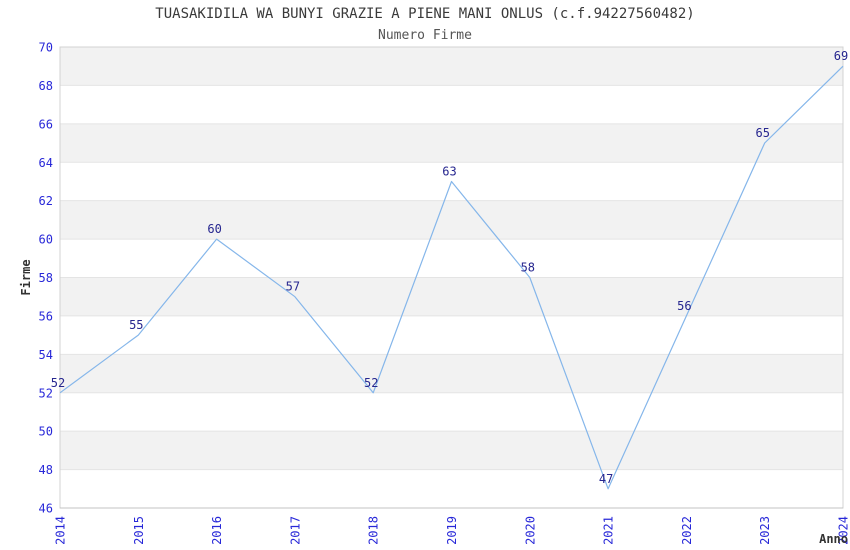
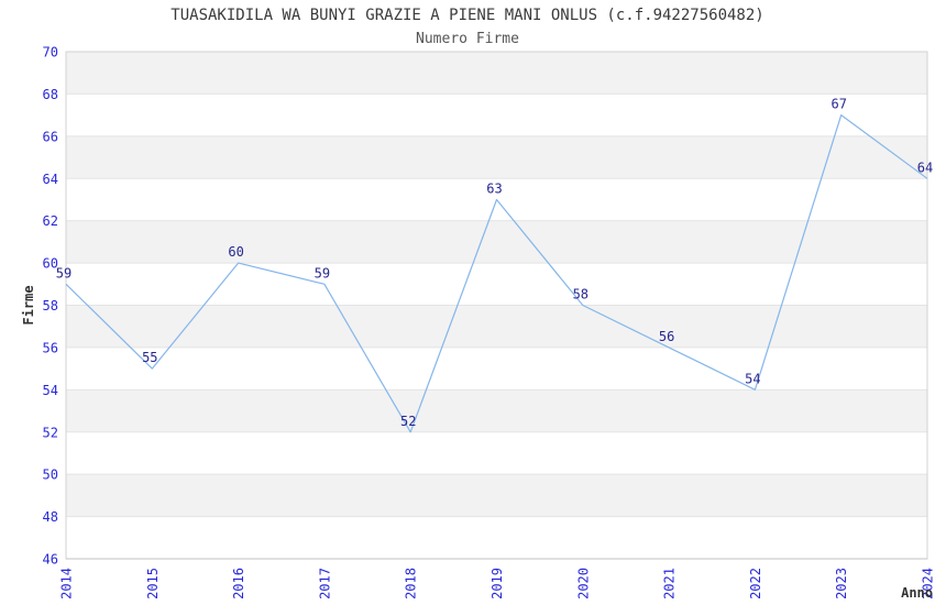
2014: 52 -> 59
2017: 57 -> 59
2021: 47 -> 56
2022: 56 -> 54
2023: 65 -> 67
2024: 69 -> 64
